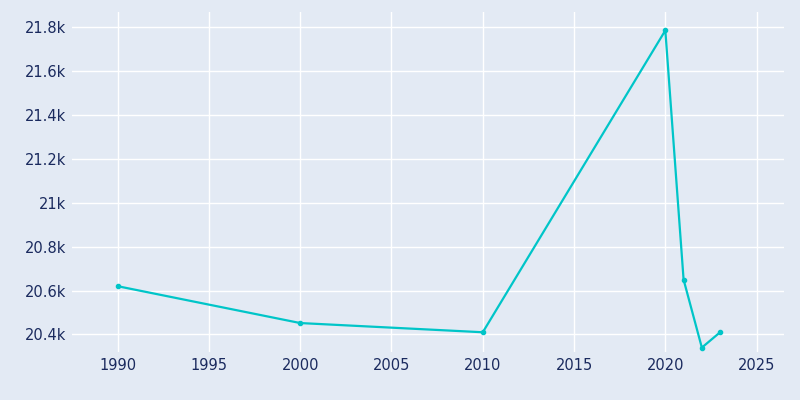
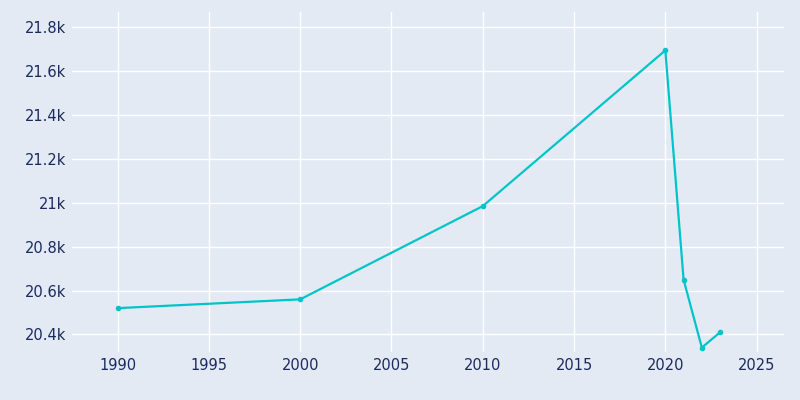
1990: 20.620k -> 20.520k
2000: 20.452k -> 20.560k
2010: 20.410k -> 20.985k
2020: 21.786k -> 21.695k
